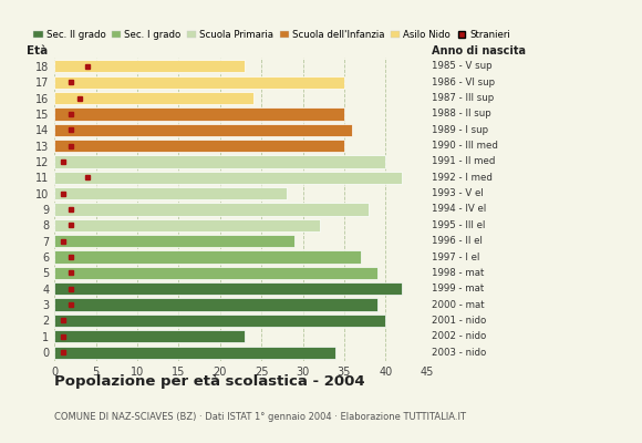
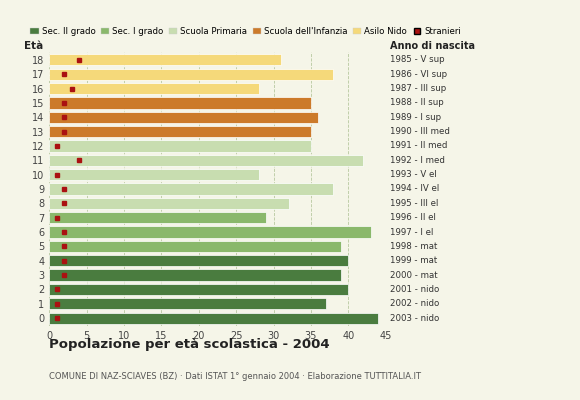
18: 23 -> 31
17: 35 -> 38
16: 24 -> 28
12: 40 -> 35
6: 37 -> 43
4: 42 -> 40
1: 23 -> 37
0: 34 -> 44
